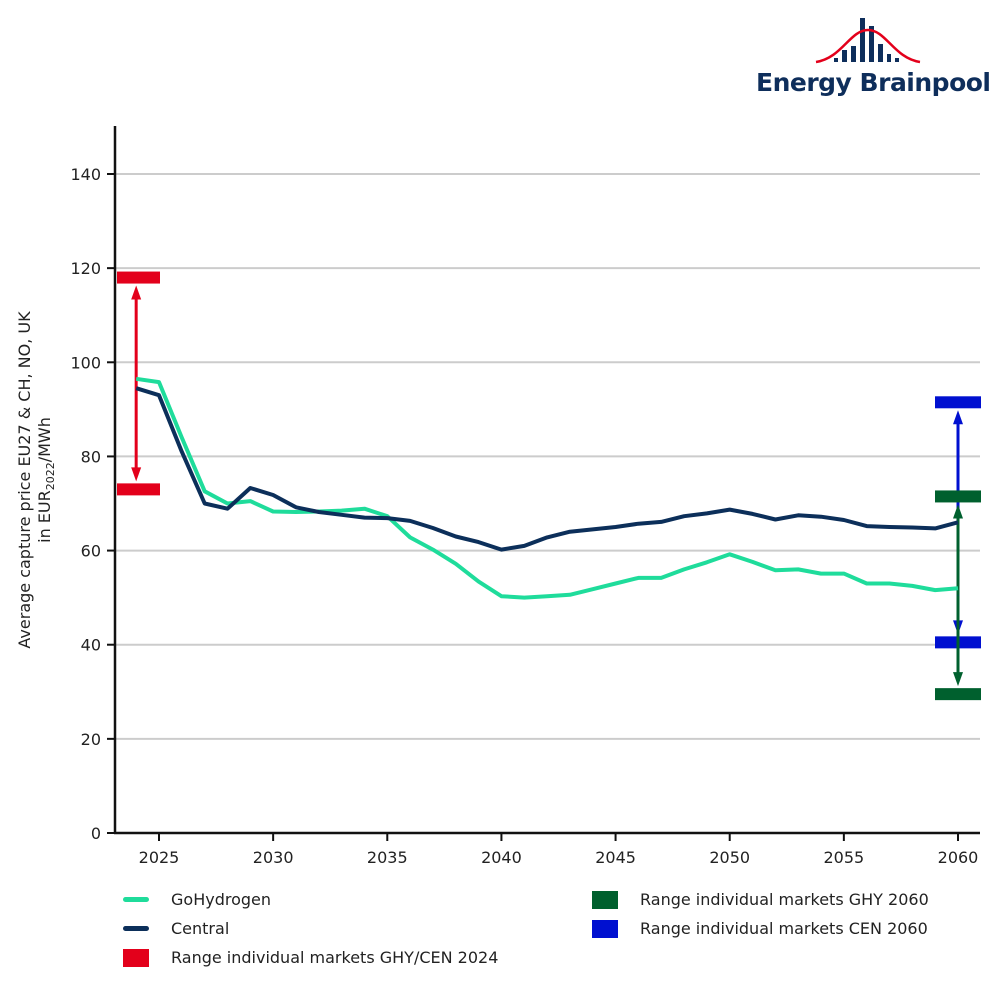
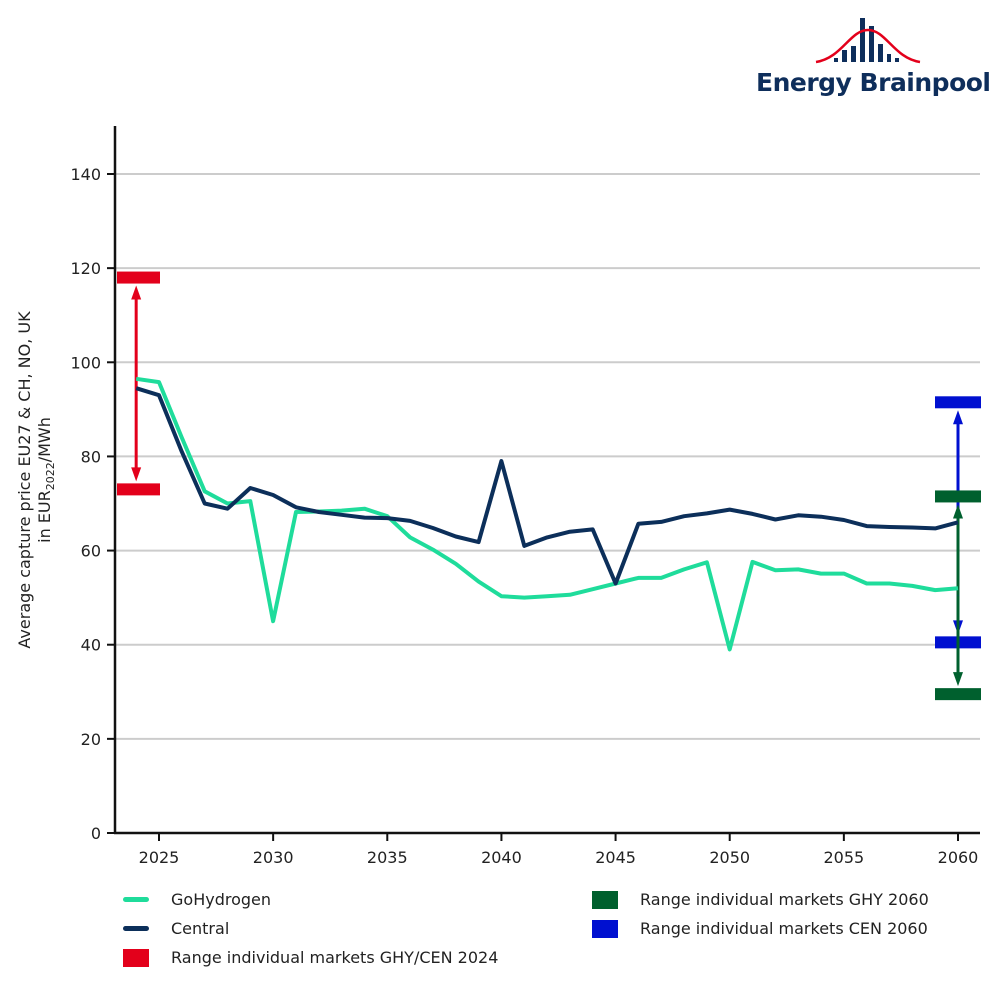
GoHydrogen/2030: 68 -> 45
Central/2040: 60 -> 79
Central/2045: 65 -> 53
GoHydrogen/2050: 59 -> 39
